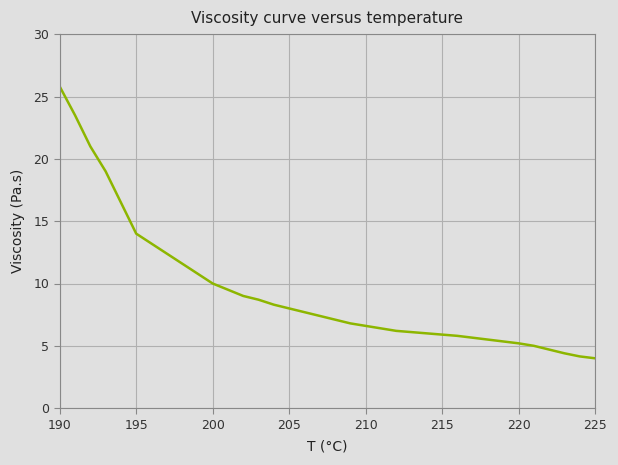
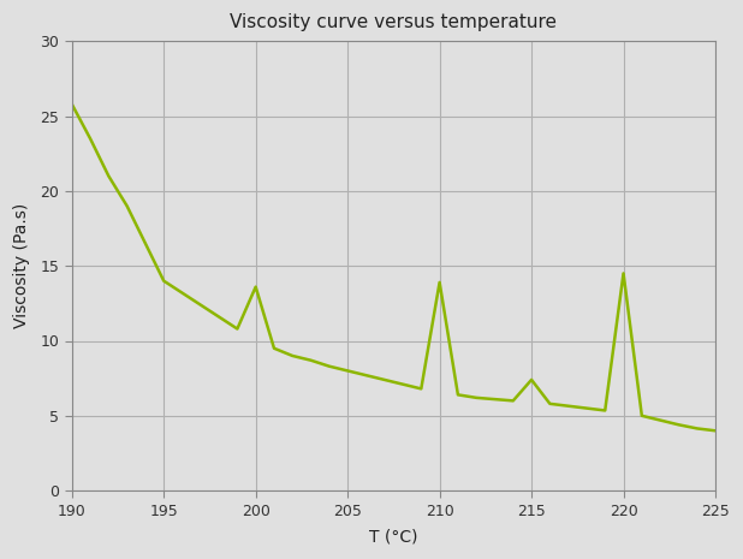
200: 10.0 -> 13.6
210: 6.6 -> 13.9
215: 5.9 -> 7.4
220: 5.2 -> 14.5
